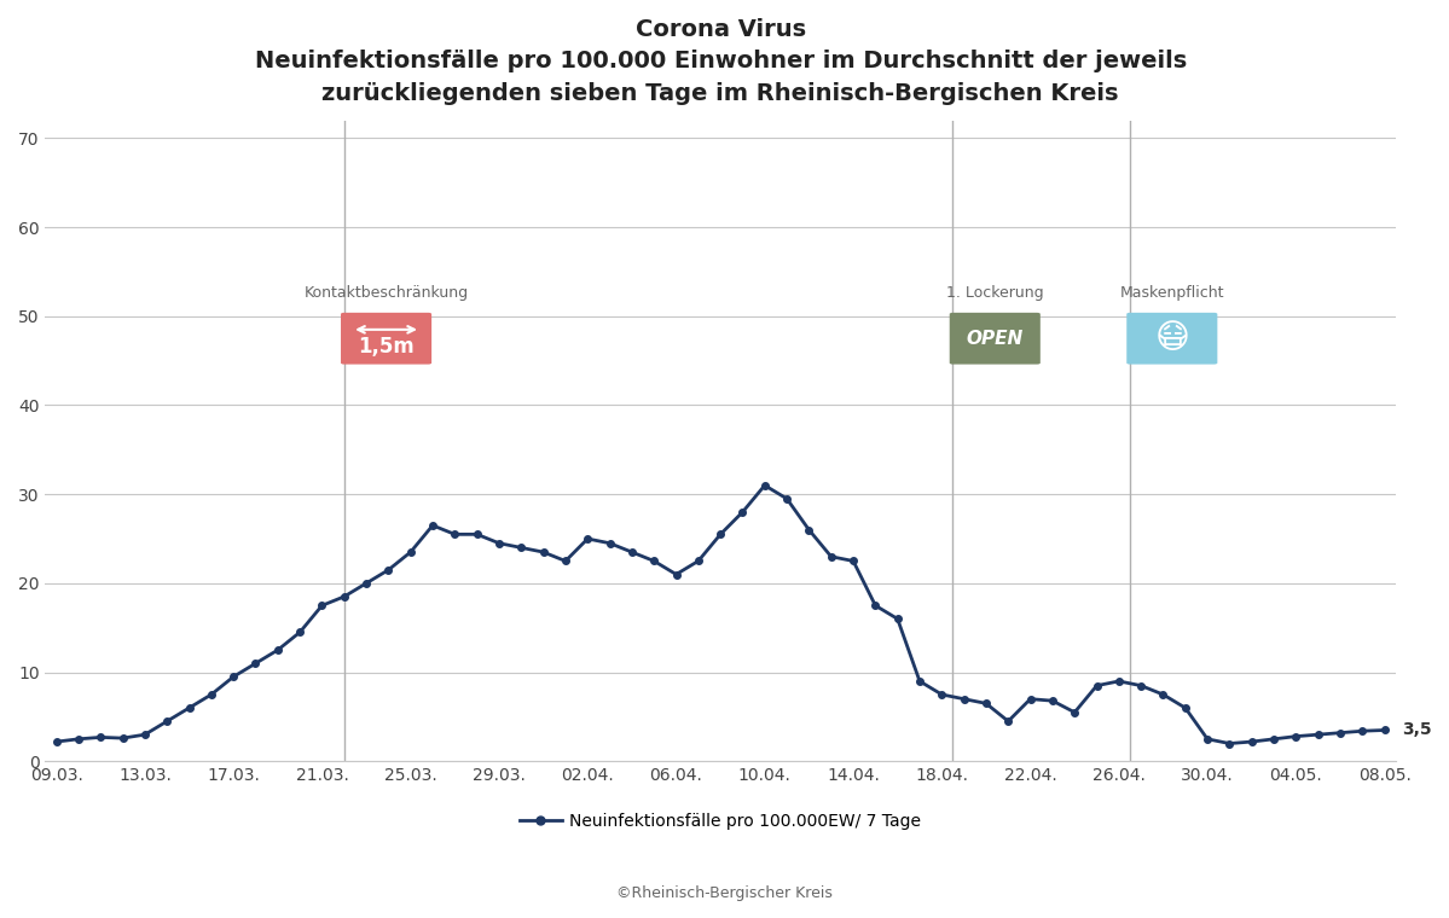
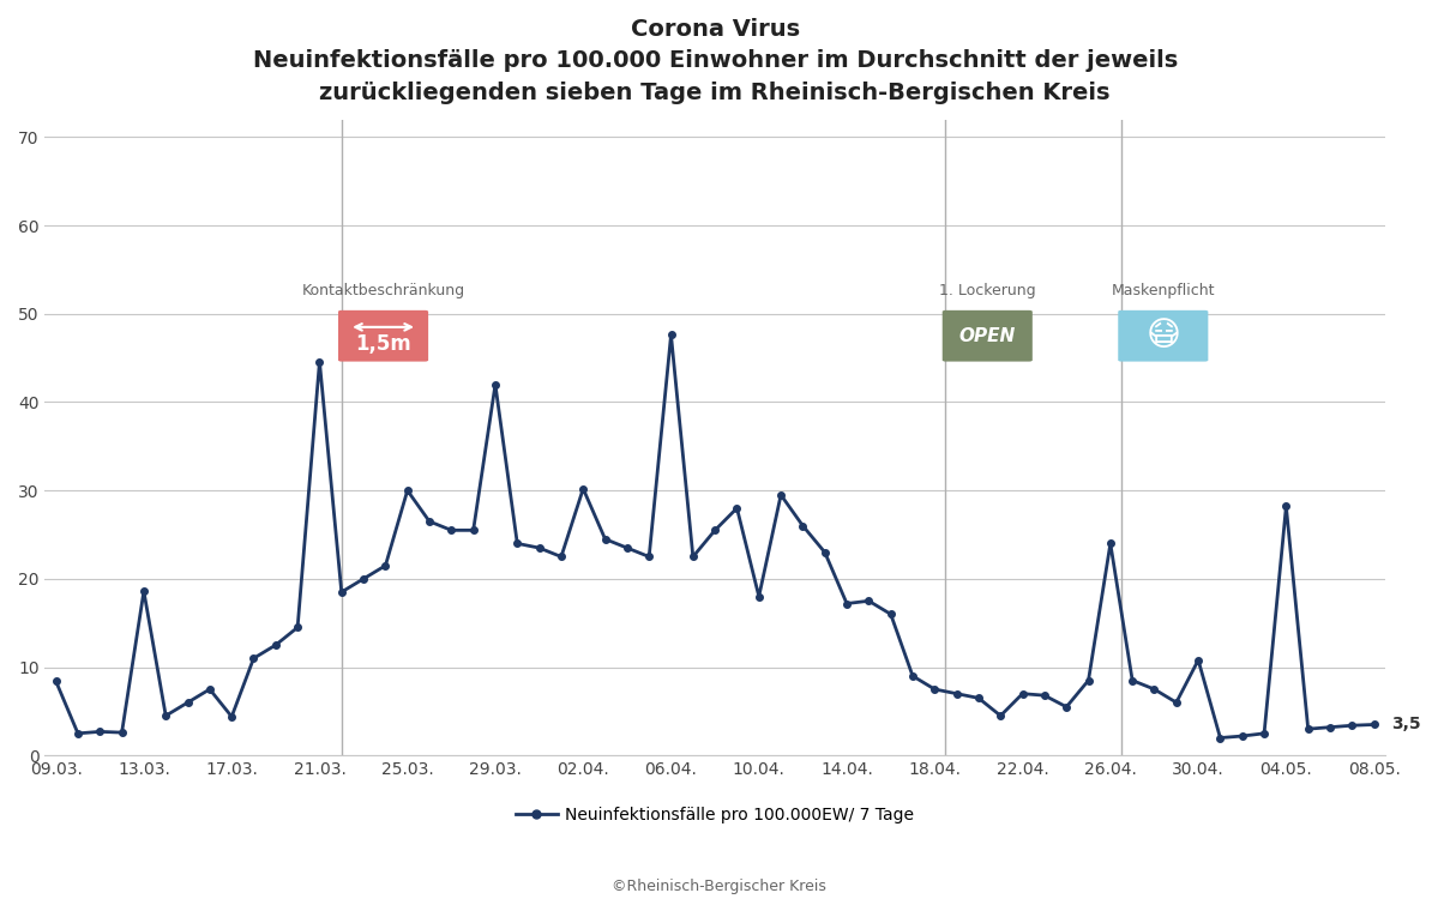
09.03.: 2.2 -> 8.4
13.03.: 3.0 -> 18.6
17.03.: 9.5 -> 4.4
21.03.: 17.5 -> 44.6
25.03.: 23.5 -> 30.0
29.03.: 24.5 -> 42.0
02.04.: 25.0 -> 30.2
06.04.: 21.0 -> 47.6
10.04.: 31.0 -> 18.0
14.04.: 22.5 -> 17.2
26.04.: 9.0 -> 24.0
30.04.: 2.5 -> 10.8
04.05.: 2.8 -> 28.2
